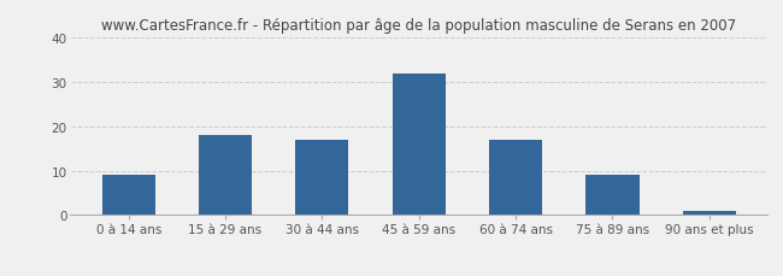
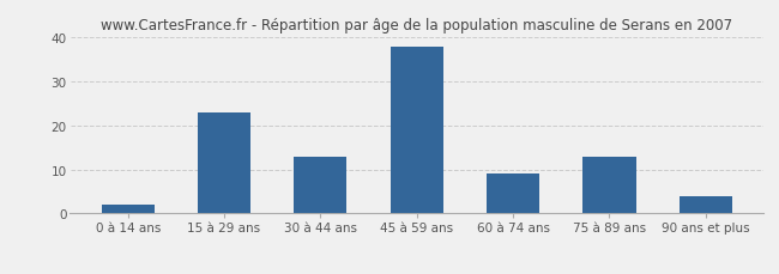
0 à 14 ans: 9 -> 2
15 à 29 ans: 18 -> 23
30 à 44 ans: 17 -> 13
45 à 59 ans: 32 -> 38
60 à 74 ans: 17 -> 9
75 à 89 ans: 9 -> 13
90 ans et plus: 1 -> 4
